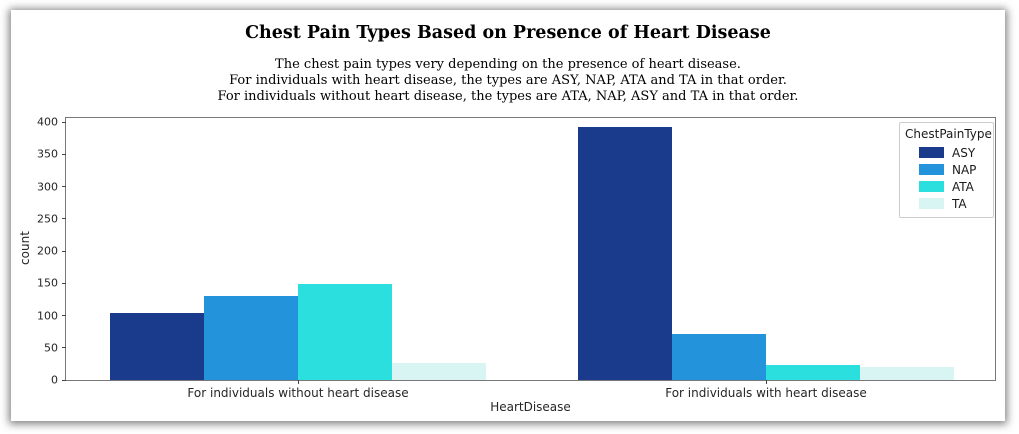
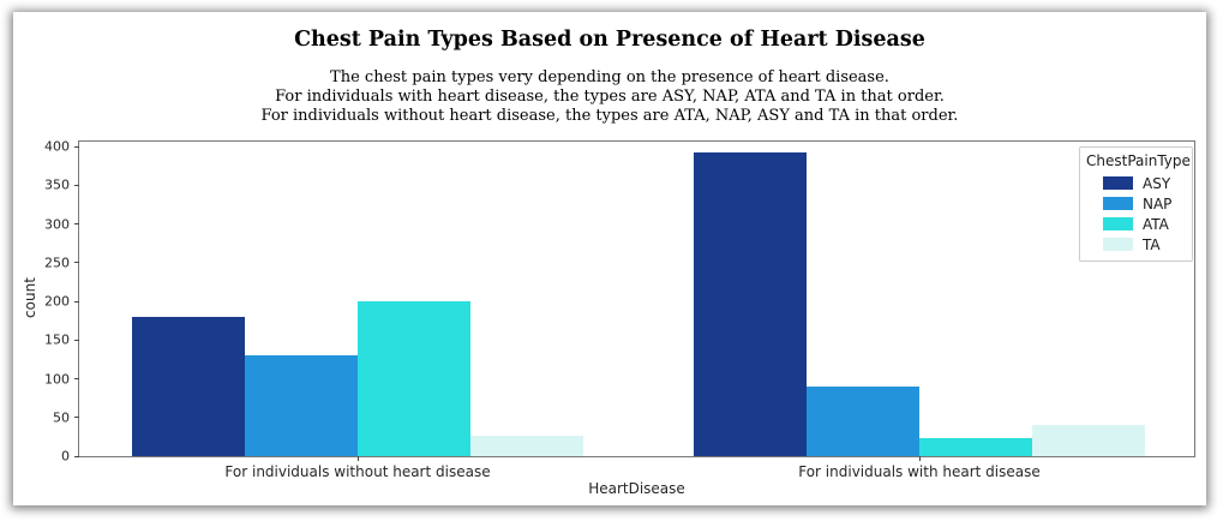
ASY/For individuals without heart disease: 100 -> 180
ATA/For individuals without heart disease: 150 -> 200
NAP/For individuals with heart disease: 70 -> 90
TA/For individuals with heart disease: 20 -> 40
